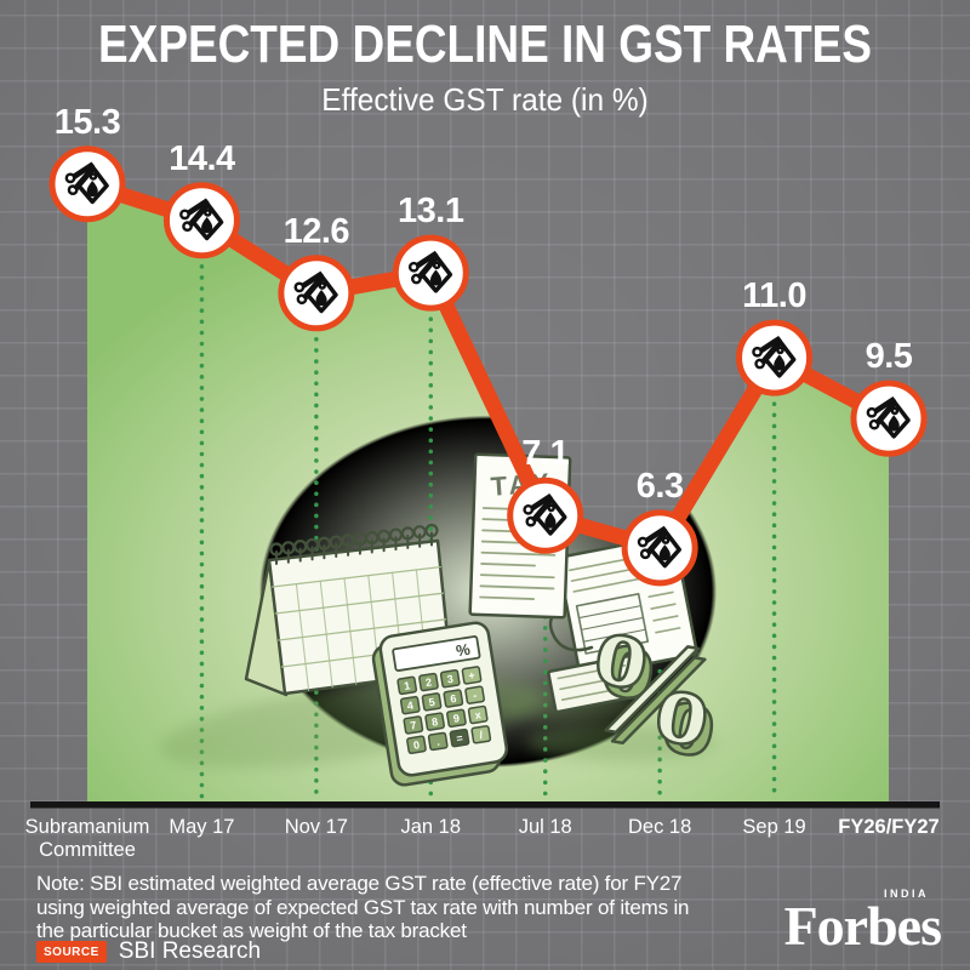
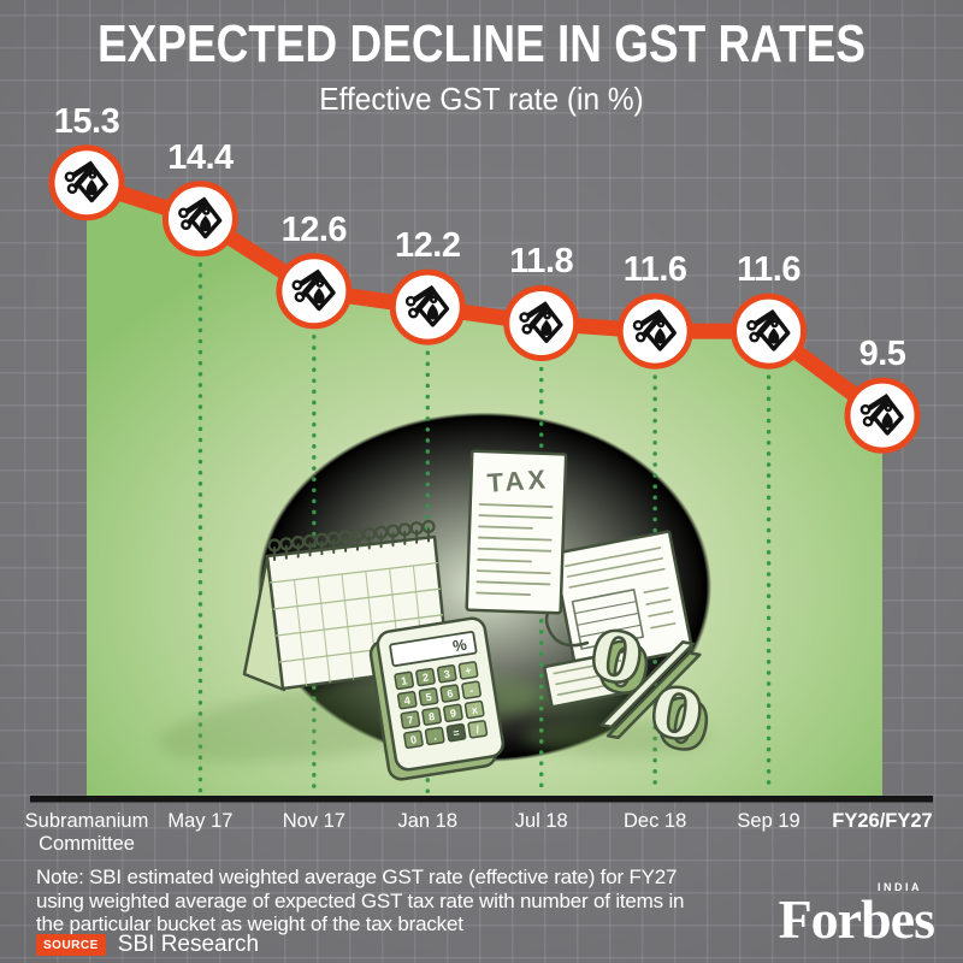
Jan 18: 13.1 -> 12.2
Jul 18: 7.1 -> 11.8
Dec 18: 6.3 -> 11.6
Sep 19: 11.0 -> 11.6
